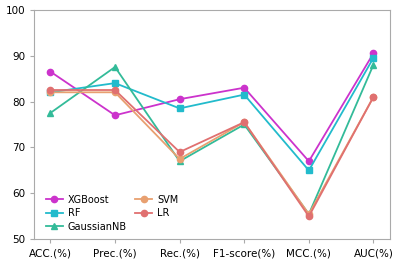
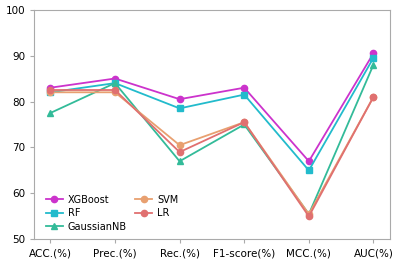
XGBoost/ACC.(%): 86.5 -> 83.0
XGBoost/Prec.(%): 77.0 -> 85.0
GaussianNB/Prec.(%): 87.5 -> 84.0
SVM/Rec.(%): 67.5 -> 70.5
